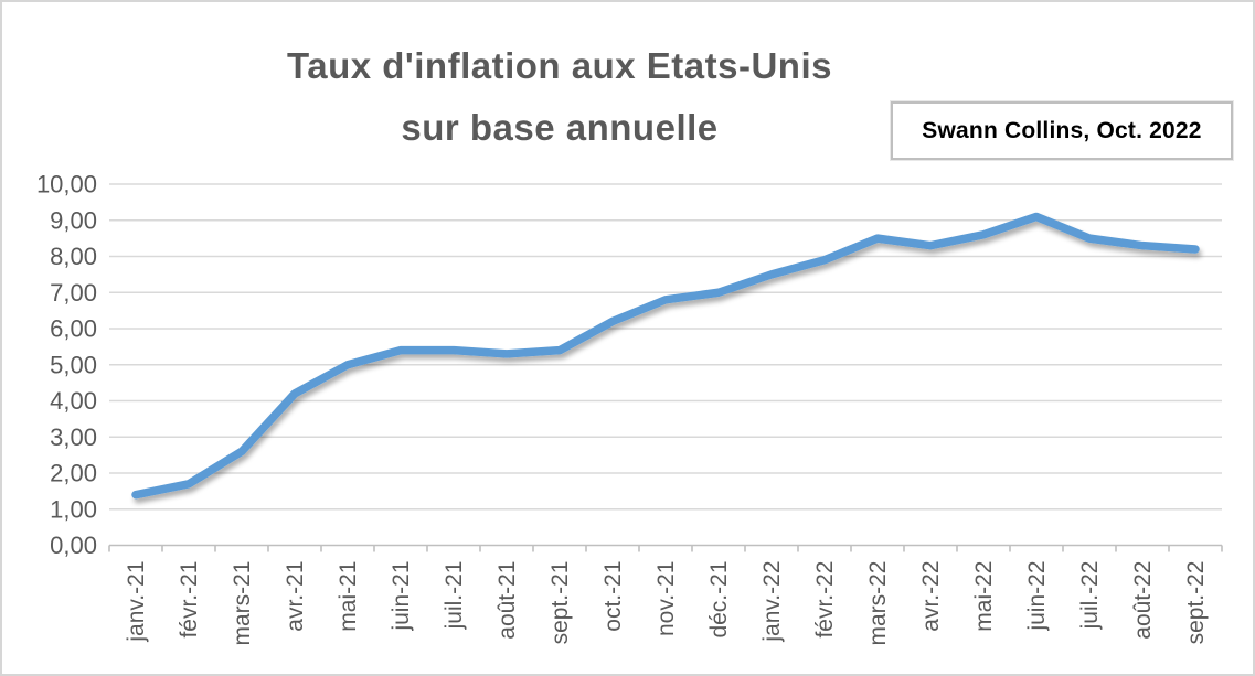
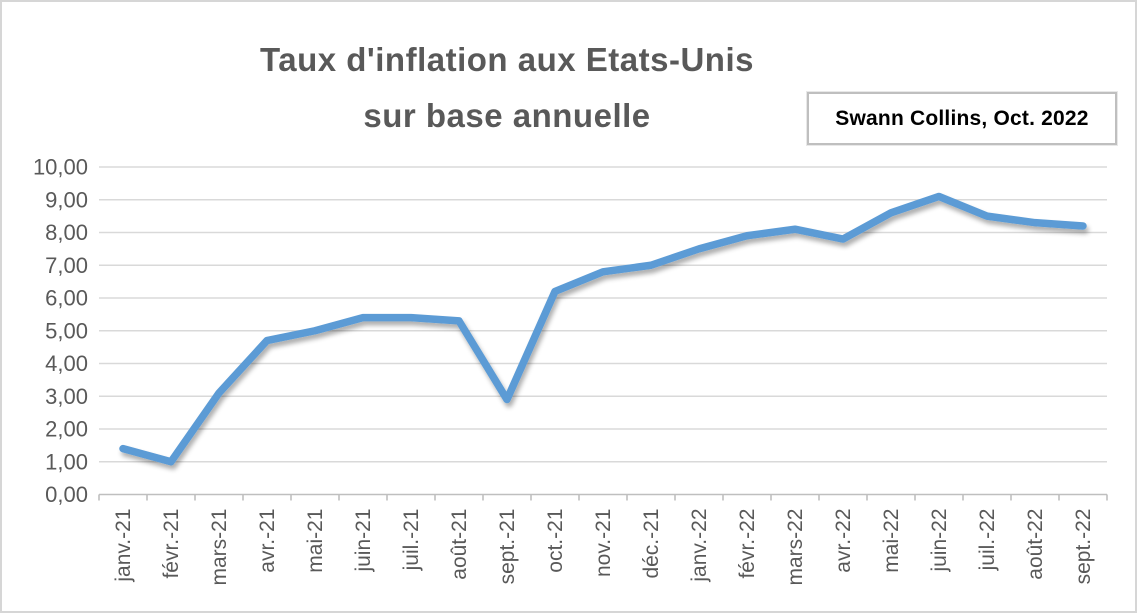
févr.-21: 1,7 -> 1,0
mars-21: 2,6 -> 3,1
avr.-21: 4,2 -> 4,7
sept.-21: 5,4 -> 2,9
mars-22: 8,5 -> 8,1
avr.-22: 8,3 -> 7,8
